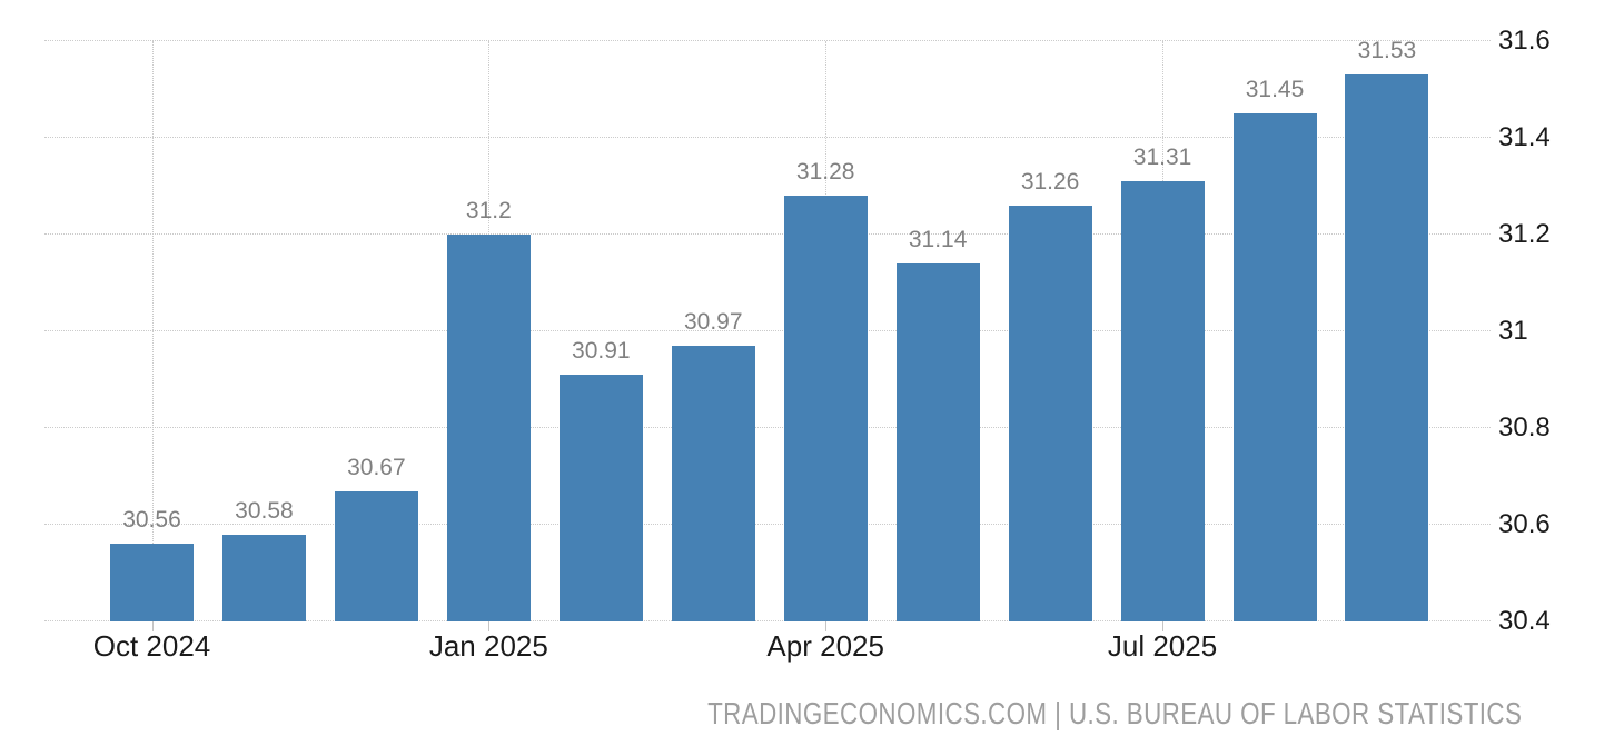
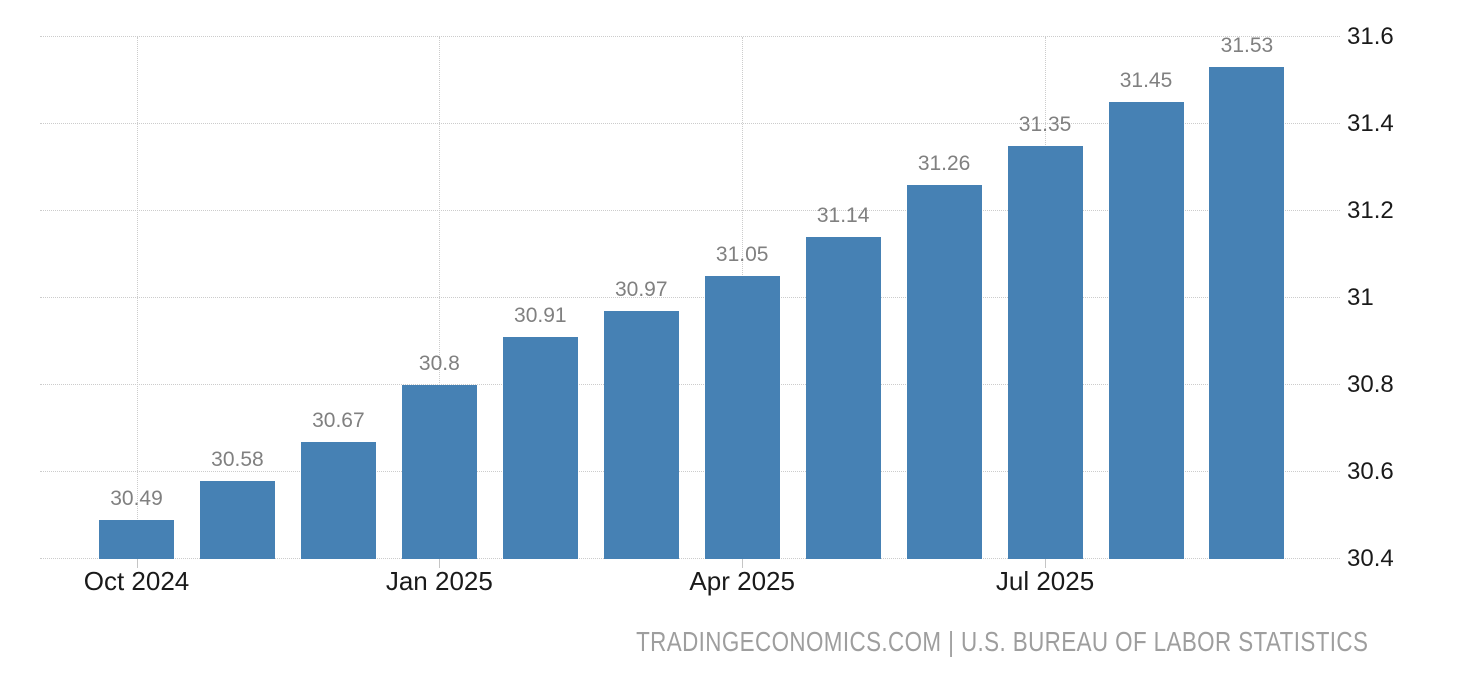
Oct 2024: 30.56 -> 30.49
Jan 2025: 31.2 -> 30.8
Apr 2025: 31.28 -> 31.05
Jul 2025: 31.31 -> 31.35
